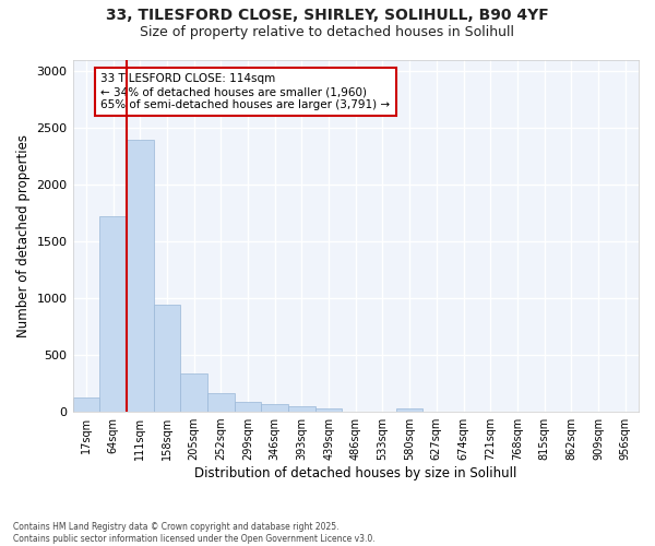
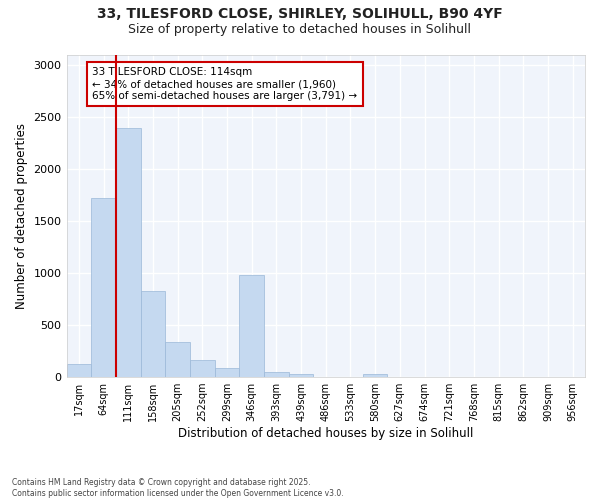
158sqm: 940 -> 830
346sqm: 70 -> 980
